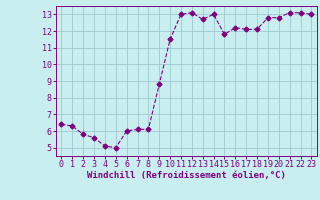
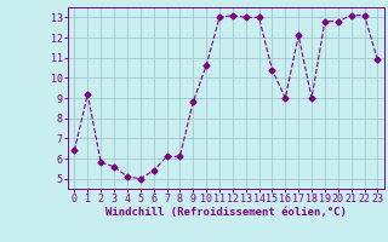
1: 6.3 -> 9.2
6: 6.0 -> 5.4
10: 11.5 -> 10.6
13: 12.7 -> 13.0
15: 11.8 -> 10.4
16: 12.2 -> 9.0
18: 12.1 -> 9.0
23: 13.0 -> 10.9
